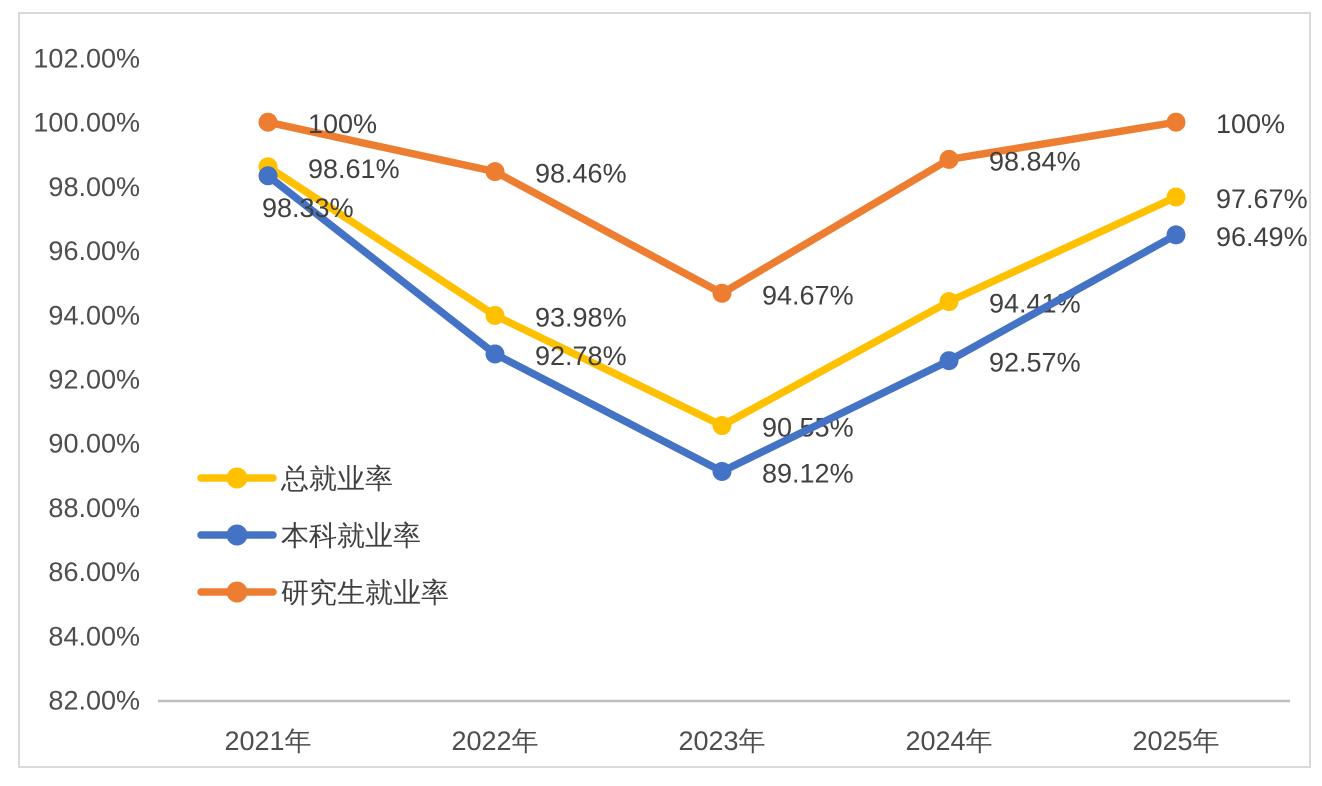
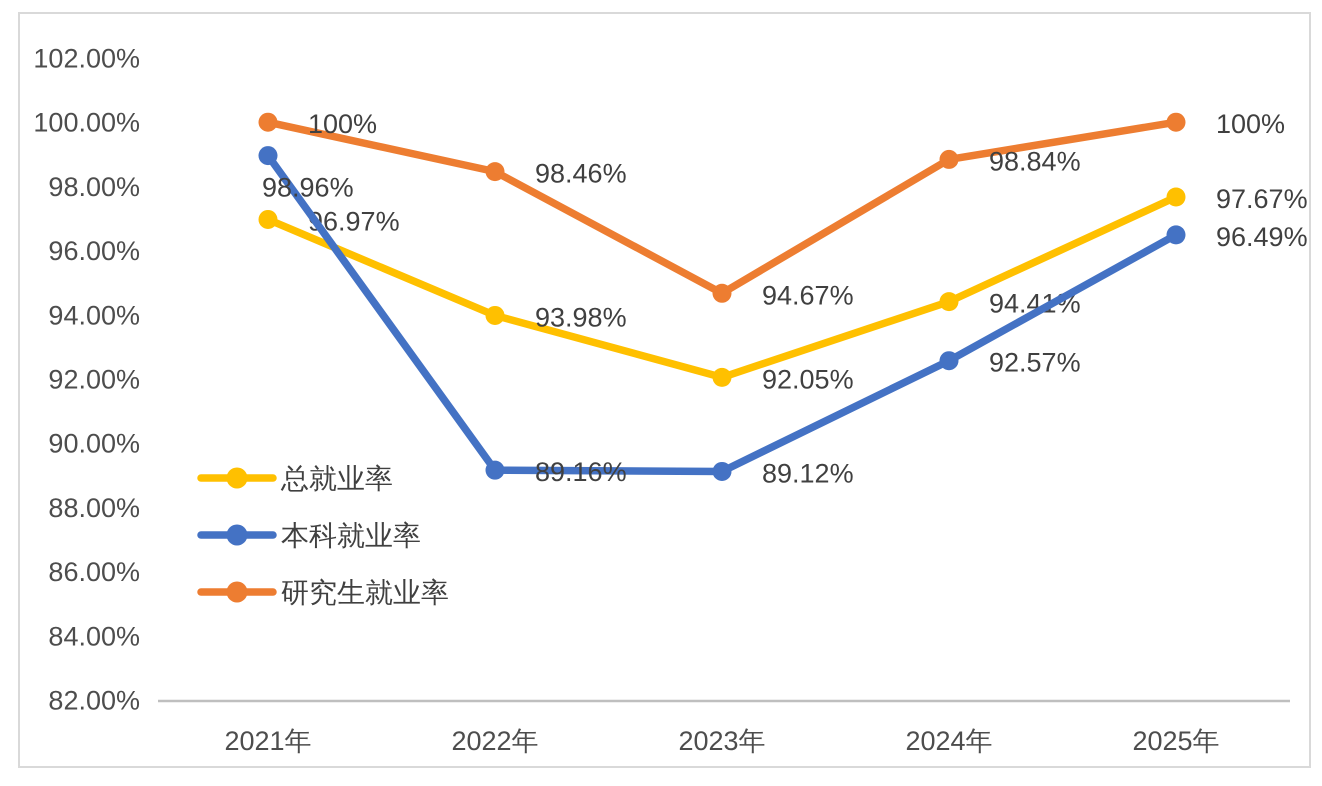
总就业率/2021年: 98.61% -> 96.97%
本科就业率/2021年: 98.33% -> 98.96%
本科就业率/2022年: 92.78% -> 89.16%
总就业率/2023年: 90.55% -> 92.05%
